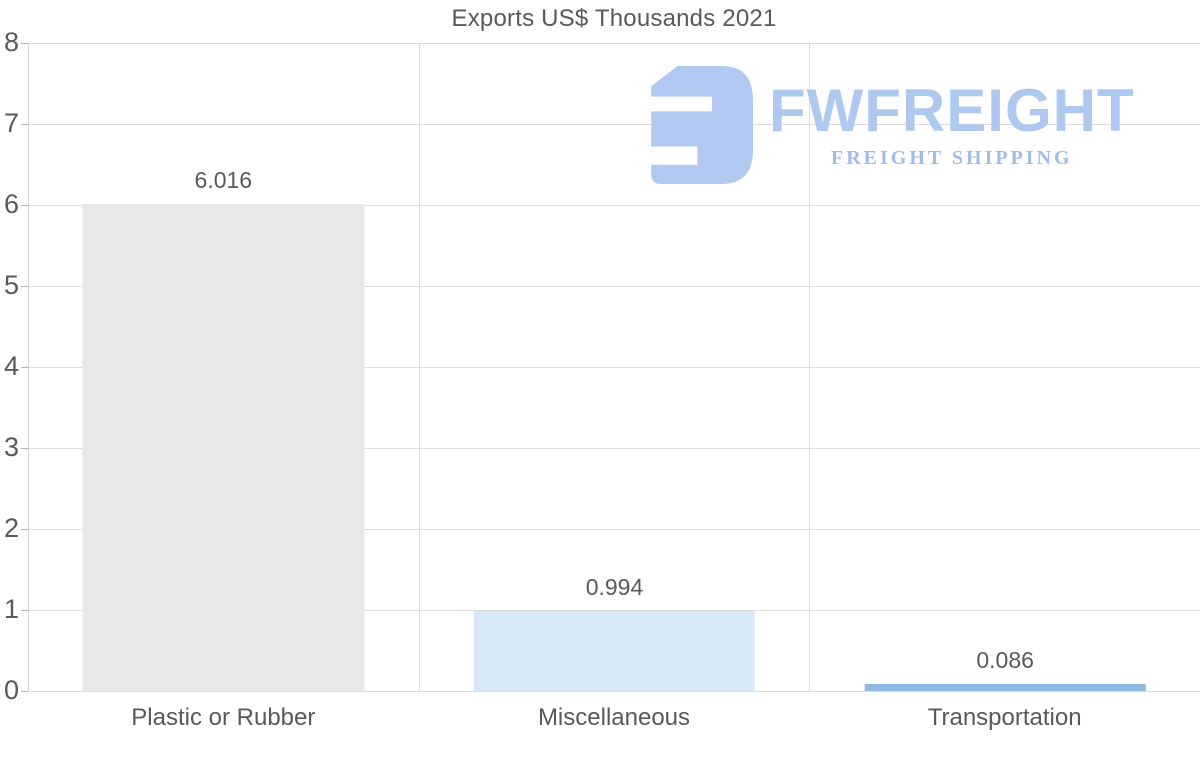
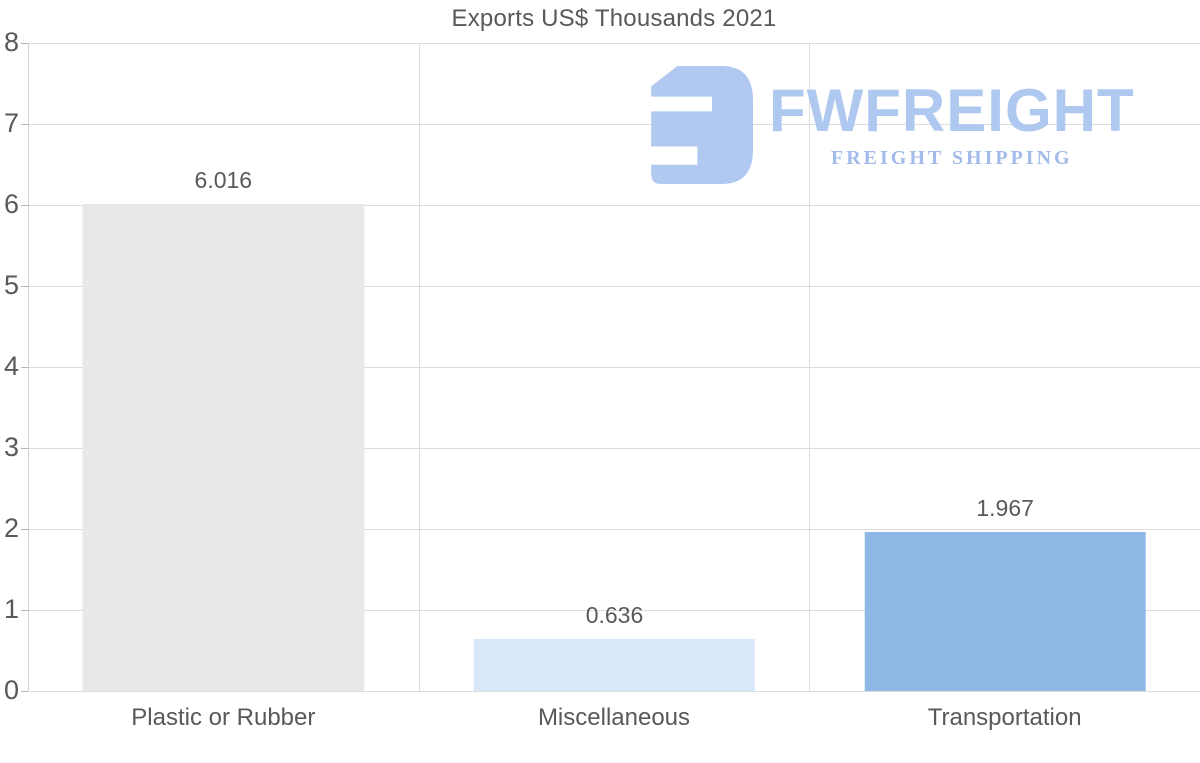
Miscellaneous: 0.994 -> 0.636
Transportation: 0.086 -> 1.967
